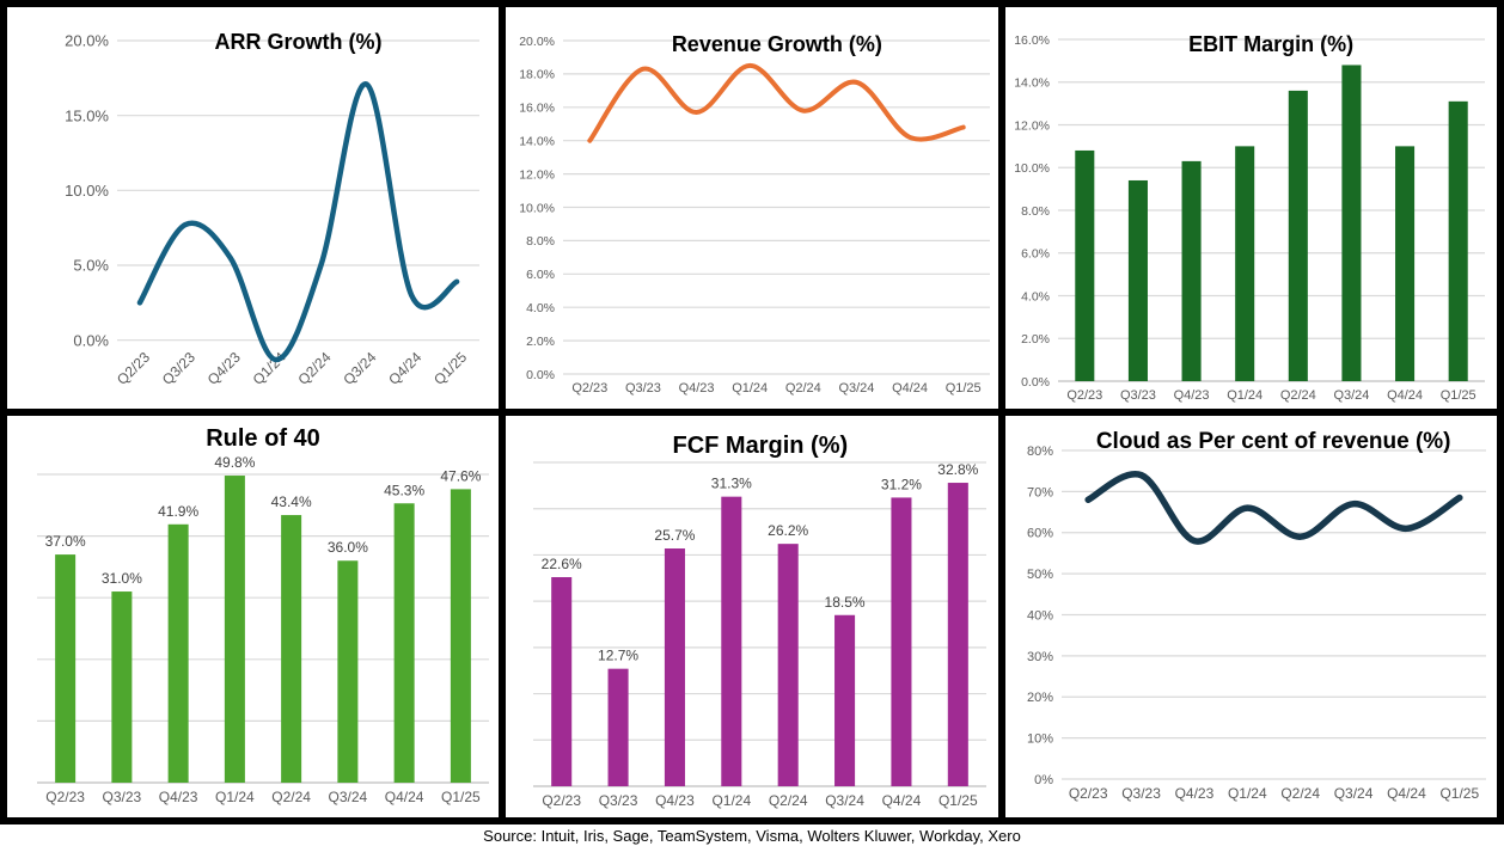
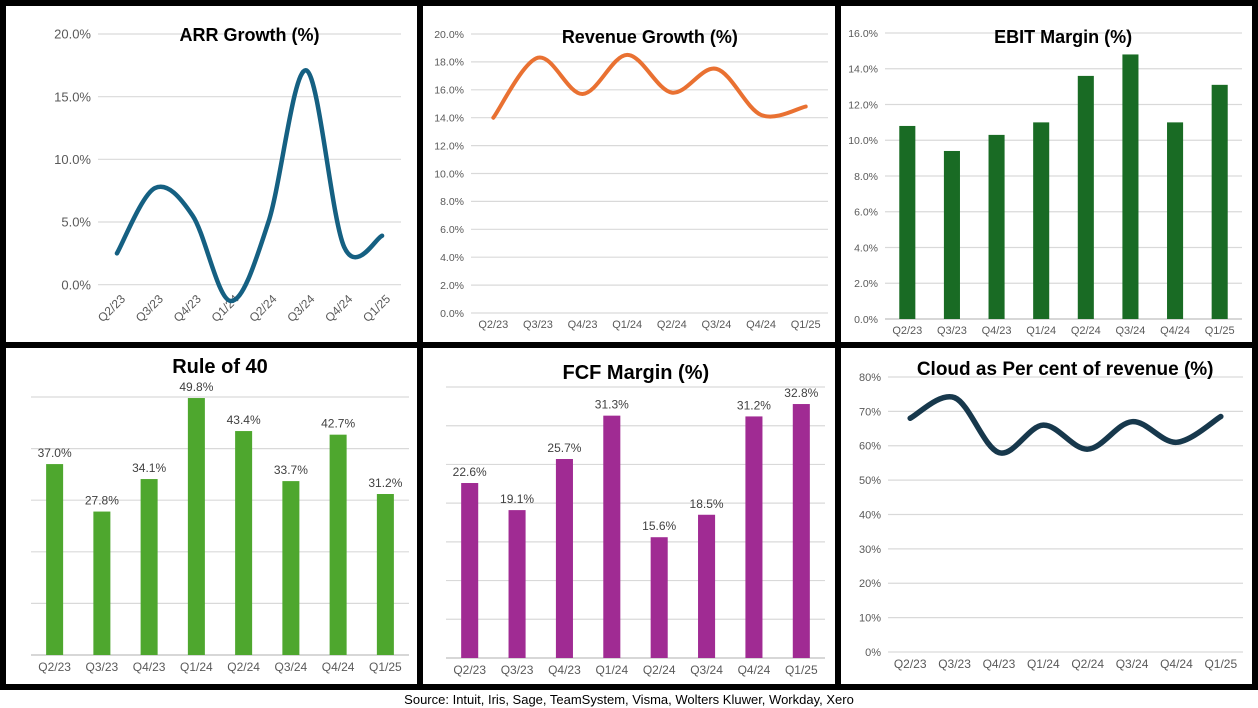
Rule of 40/Q3/23: 31.0% -> 27.8%
Rule of 40/Q4/23: 41.9% -> 34.1%
Rule of 40/Q3/24: 36.0% -> 33.7%
Rule of 40/Q4/24: 45.3% -> 42.7%
Rule of 40/Q1/25: 47.6% -> 31.2%
FCF Margin (%)/Q3/23: 12.7% -> 19.1%
FCF Margin (%)/Q2/24: 26.2% -> 15.6%
